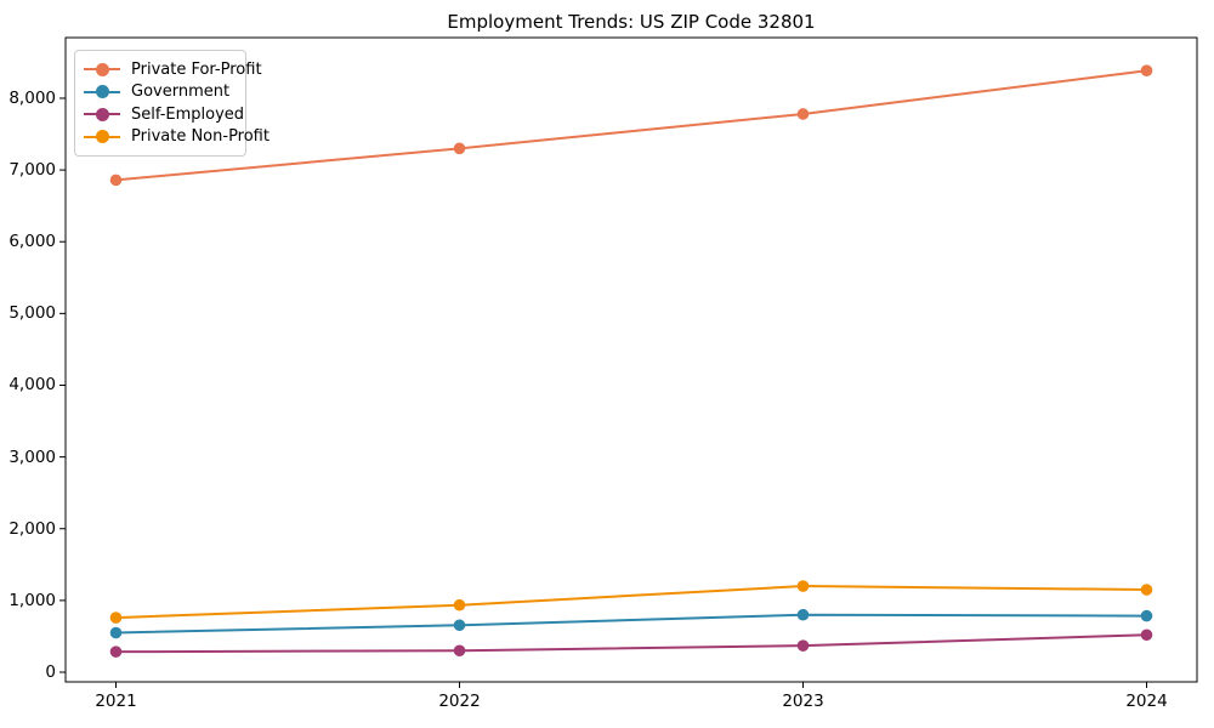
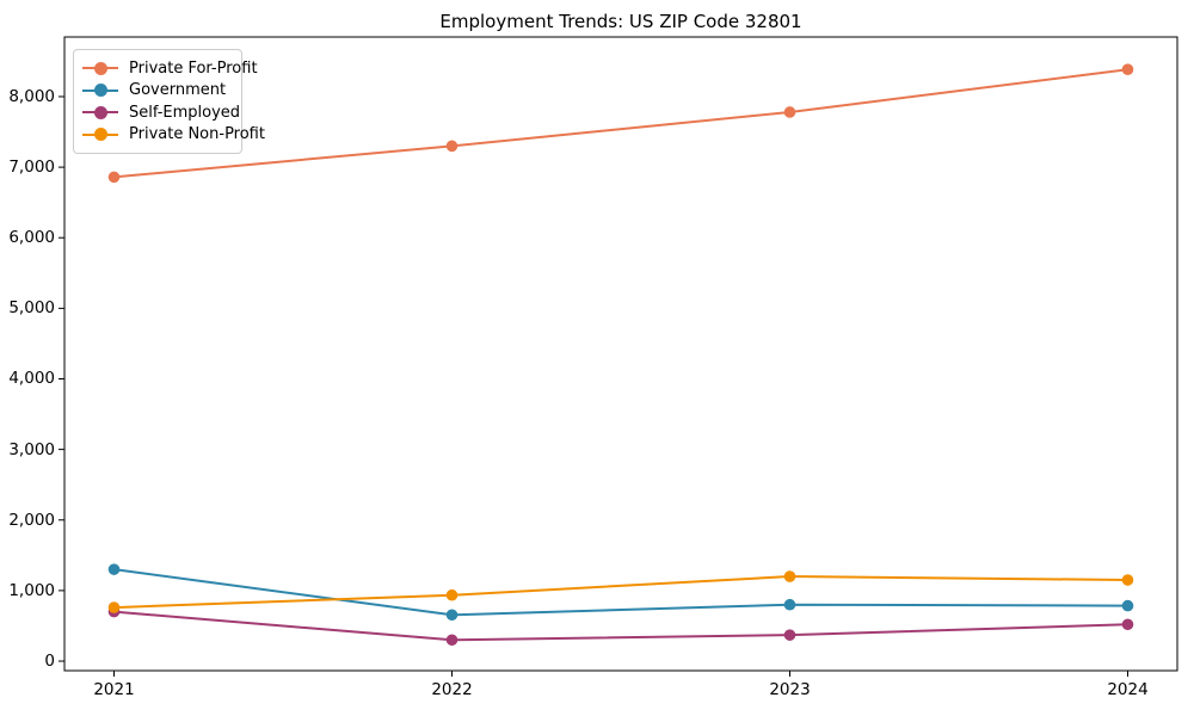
Government/2021: 600 -> 1300
Self-Employed/2021: 300 -> 700
